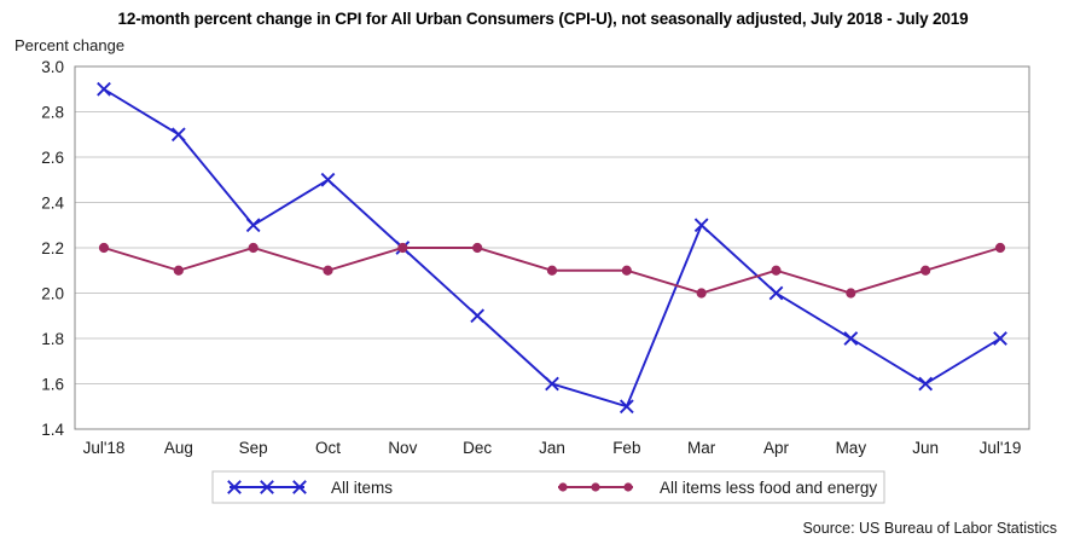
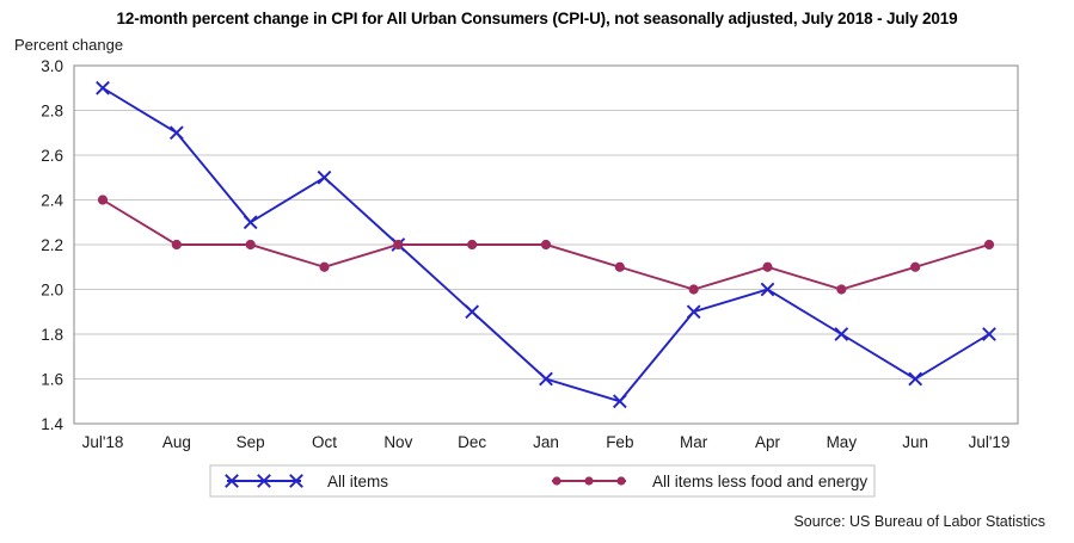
All items less food and energy/Jul'18: 2.2 -> 2.4
All items less food and energy/Aug: 2.1 -> 2.2
All items less food and energy/Jan: 2.1 -> 2.2
All items/Mar: 2.3 -> 1.9
